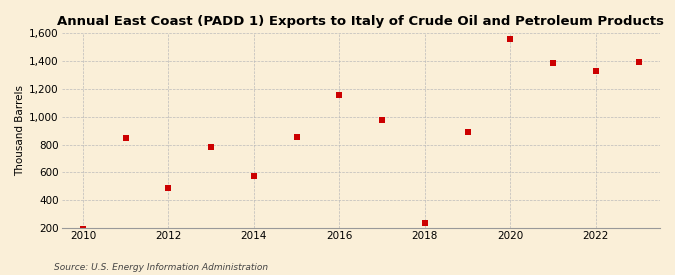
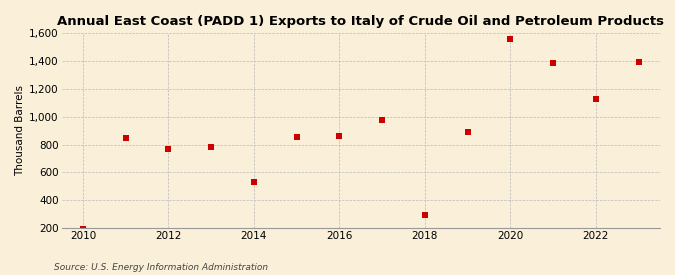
2012: 490 -> 770
2014: 580 -> 530
2016: 1,160 -> 860
2018: 240 -> 290
2022: 1,330 -> 1,130
